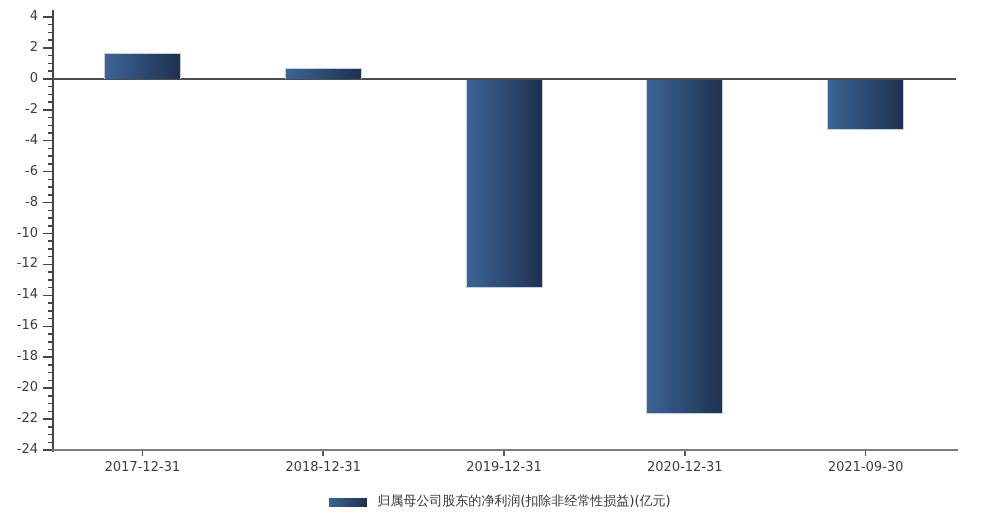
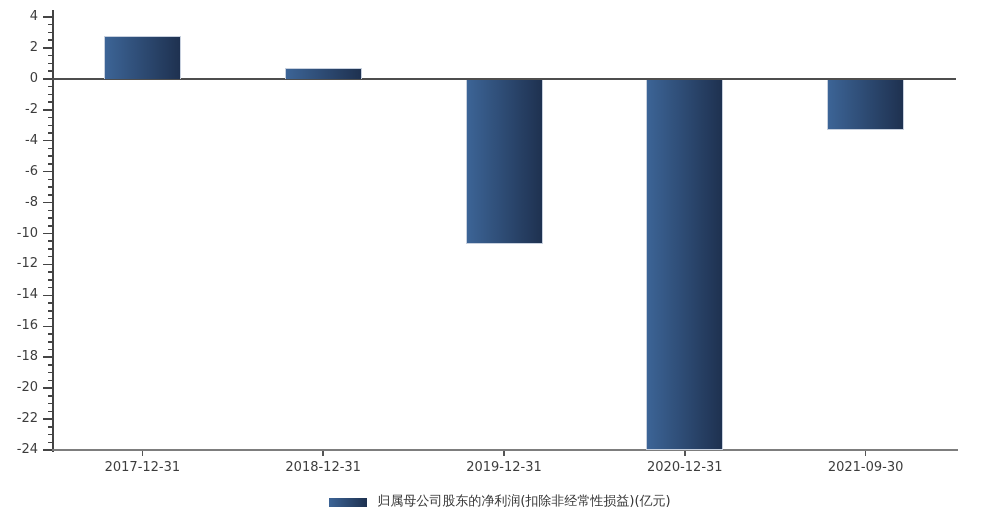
2017-12-31: 1.7 -> 2.8
2019-12-31: -13.5 -> -10.7
2020-12-31: -21.7 -> -24.0
